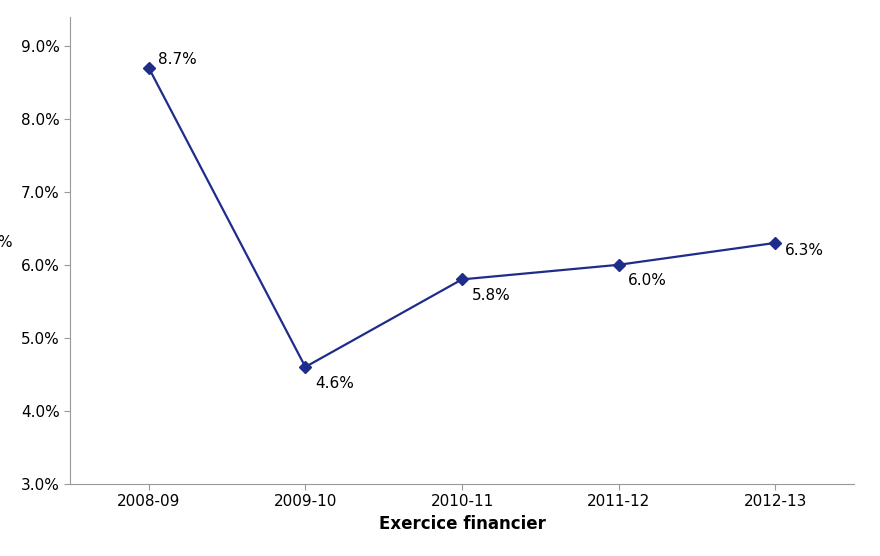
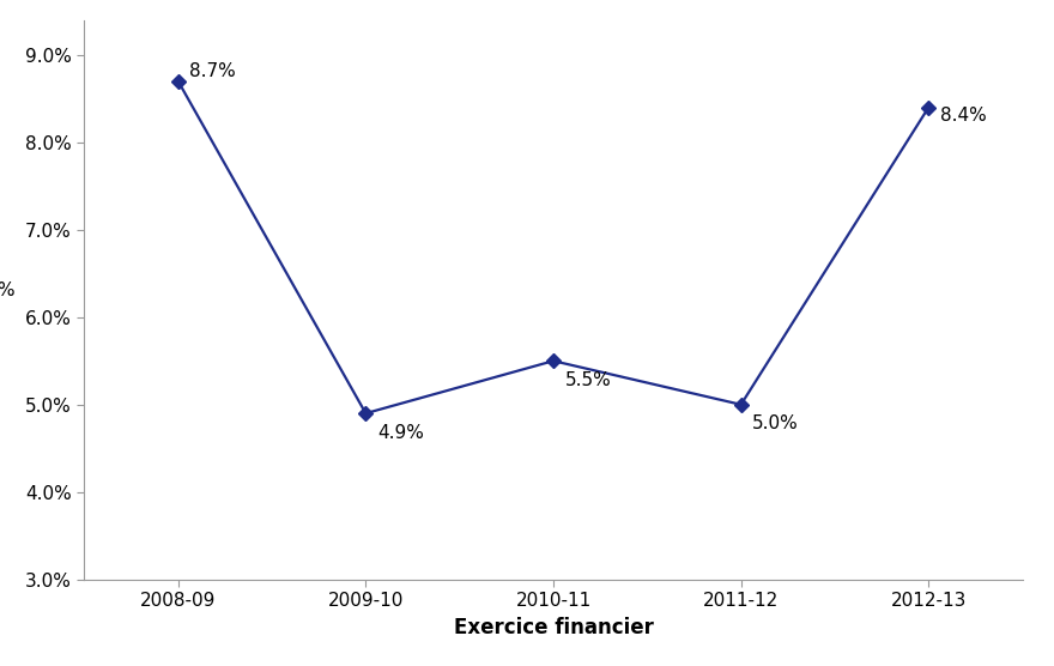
2009-10: 4.6% -> 4.9%
2010-11: 5.8% -> 5.5%
2011-12: 6.0% -> 5.0%
2012-13: 6.3% -> 8.4%
